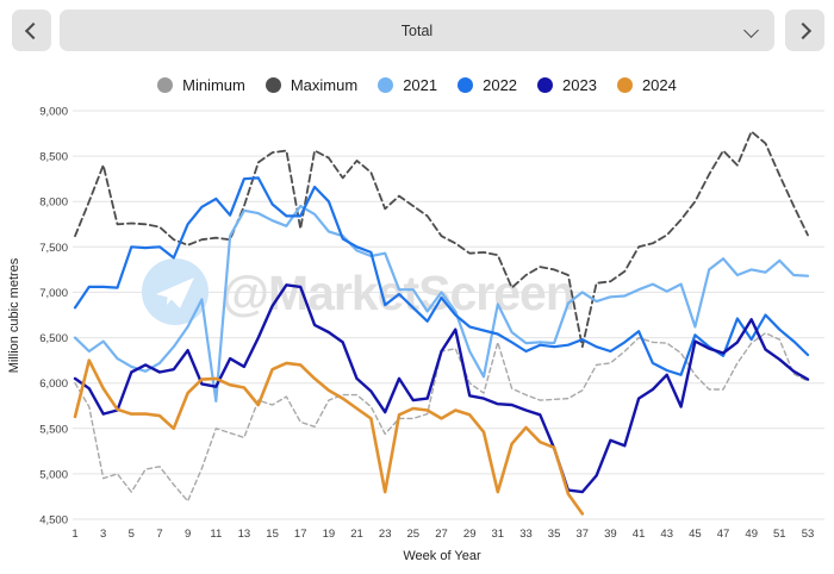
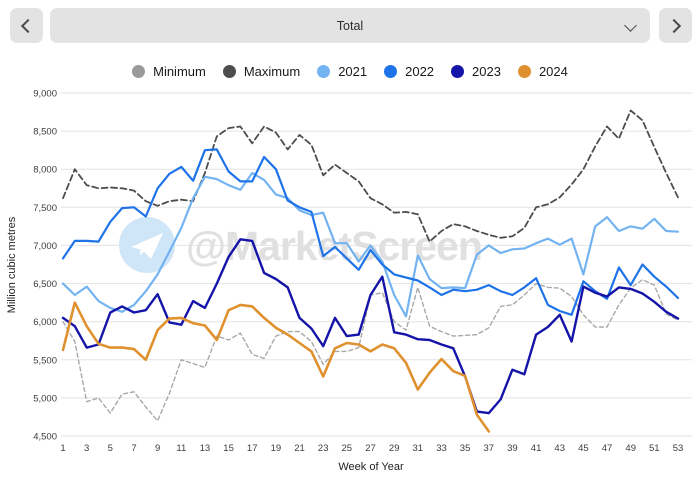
Maximum/3: 8400 -> 7800
2022/5: 7500 -> 7300
2021/11: 5800 -> 7200
Maximum/17: 7700 -> 8300
2024/23: 4800 -> 5300
2024/31: 4800 -> 5100
Maximum/37: 6400 -> 7100
2023/49: 6700 -> 6400
